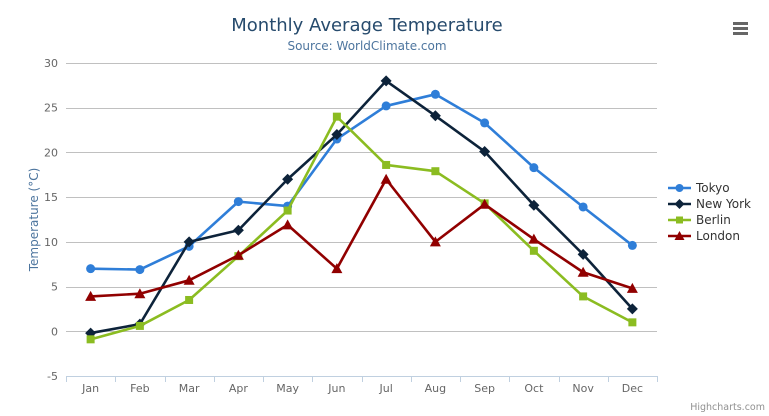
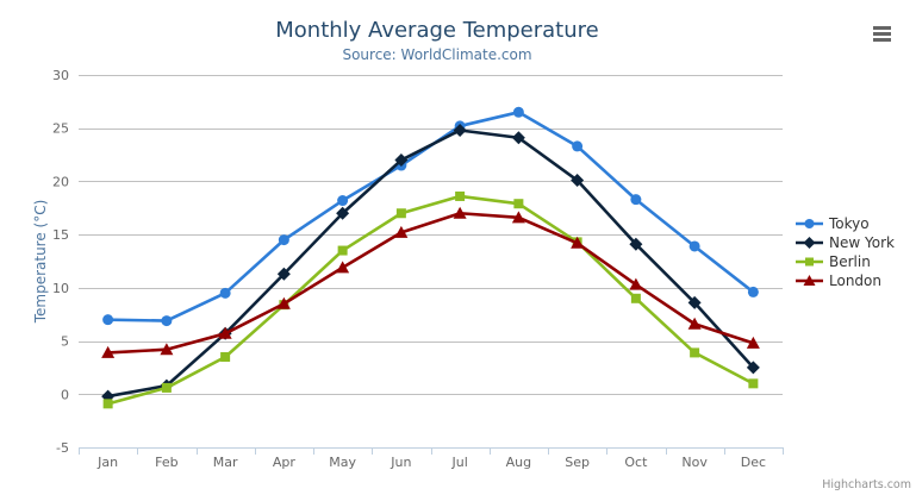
New York/Mar: 10 -> 6
Tokyo/May: 14 -> 18
Berlin/Jun: 24 -> 17
London/Jun: 7 -> 15
New York/Jul: 28 -> 25
London/Aug: 10 -> 17
